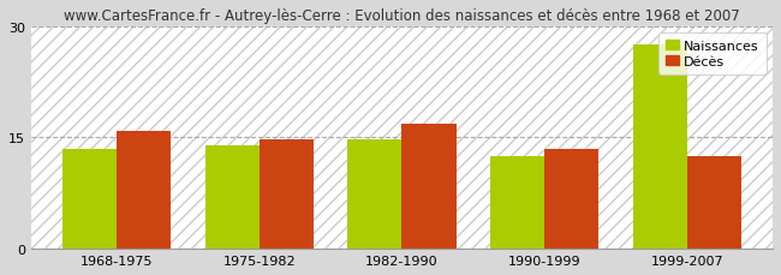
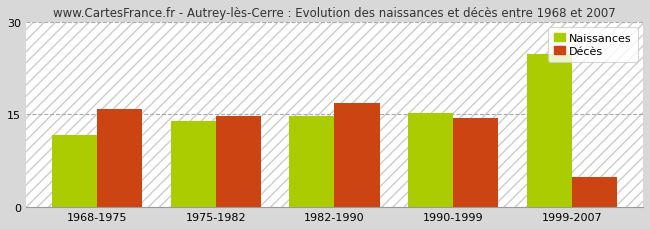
Naissances/1968-1975: 13.5 -> 11.6
Naissances/1990-1999: 12.5 -> 15.2
Décès/1990-1999: 13.5 -> 14.4
Naissances/1999-2007: 27.5 -> 24.8
Décès/1999-2007: 12.5 -> 4.8
